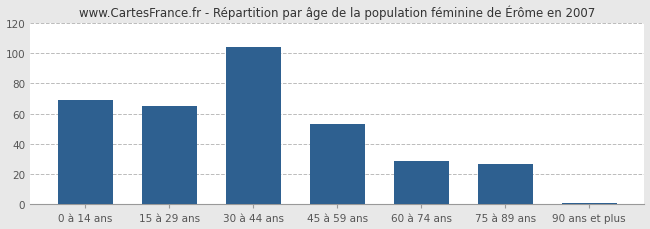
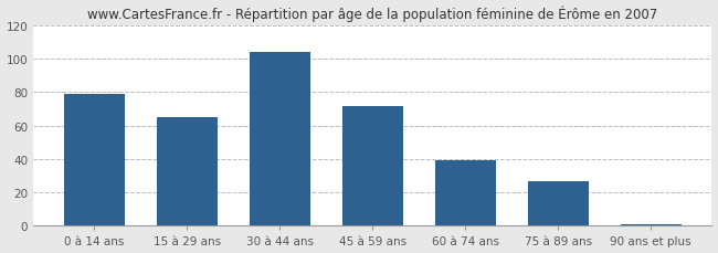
0 à 14 ans: 69 -> 79
45 à 59 ans: 53 -> 72
60 à 74 ans: 29 -> 39
